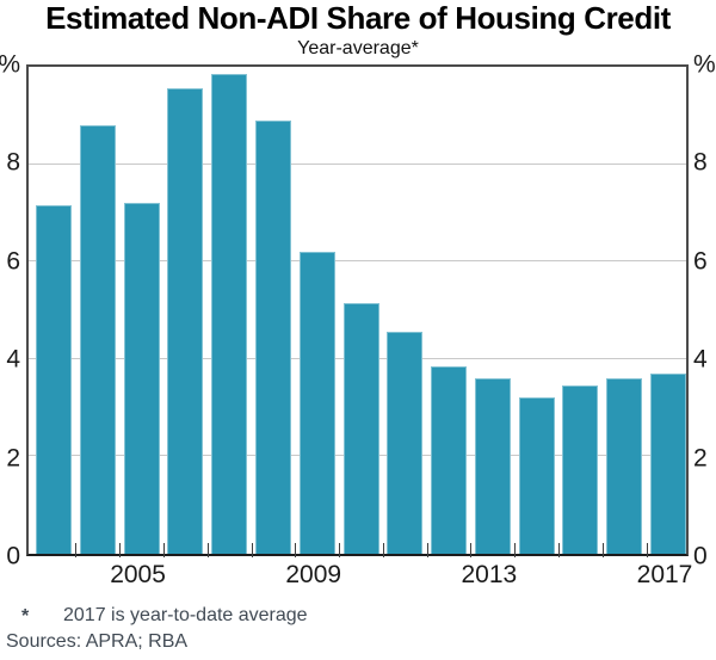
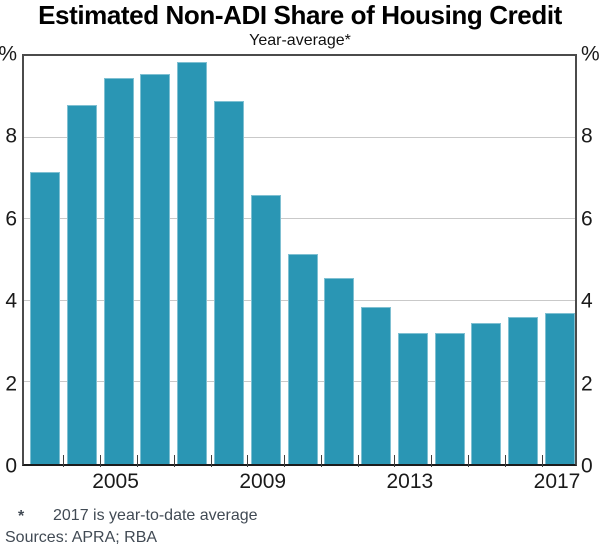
2005: 7.2 -> 9.4
2009: 6.2 -> 6.6
2013: 3.6 -> 3.2
